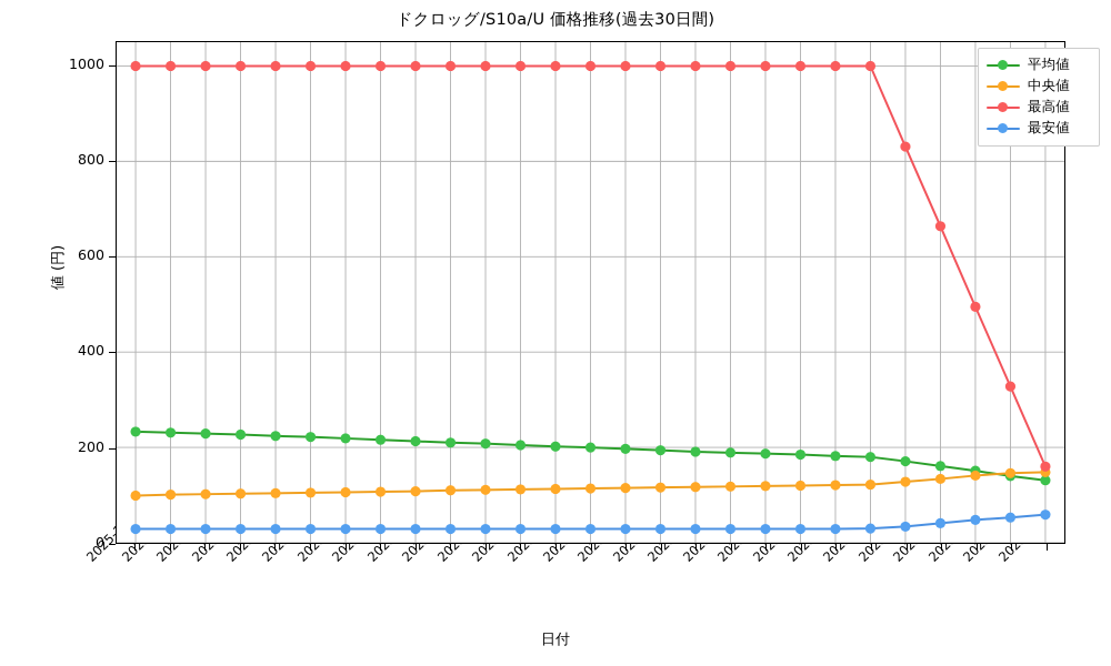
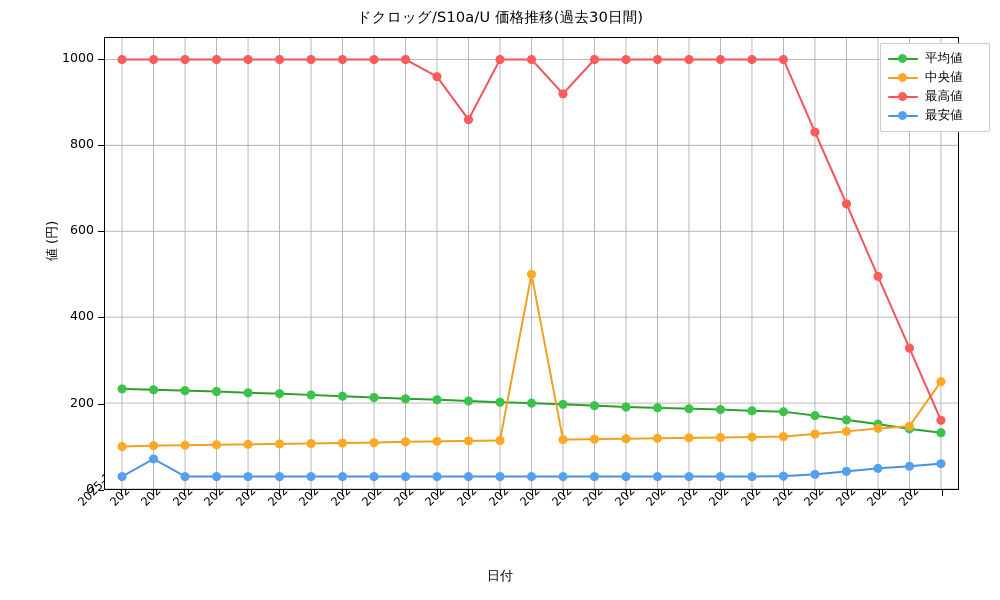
最安値/2025-10-11: 30 -> 70
最高値/2025-10-20: 1000 -> 960
最高値/2025-10-21: 1000 -> 860
中央値/2025-10-23: 110 -> 500
最高値/2025-10-24: 1000 -> 920
中央値/2025-11-05: 150 -> 250
